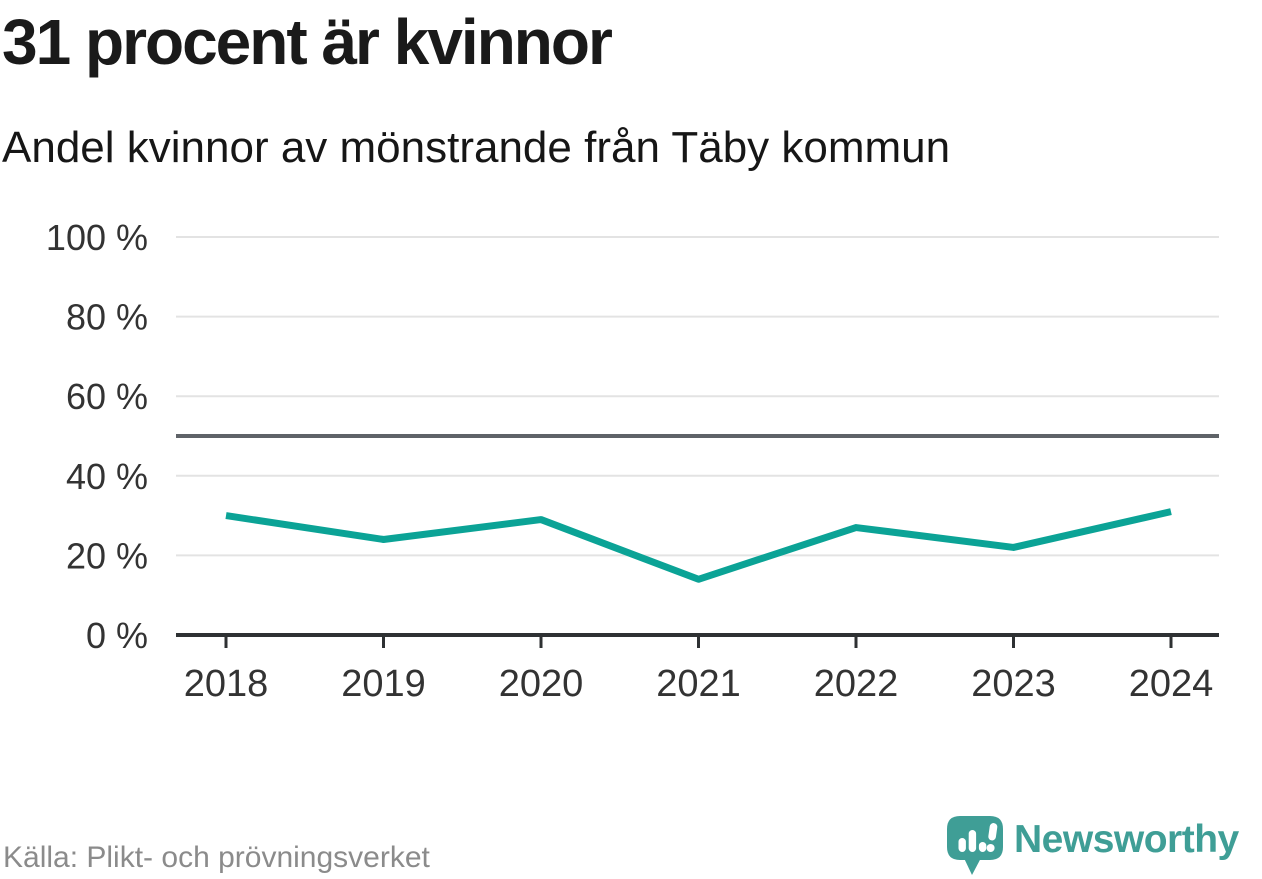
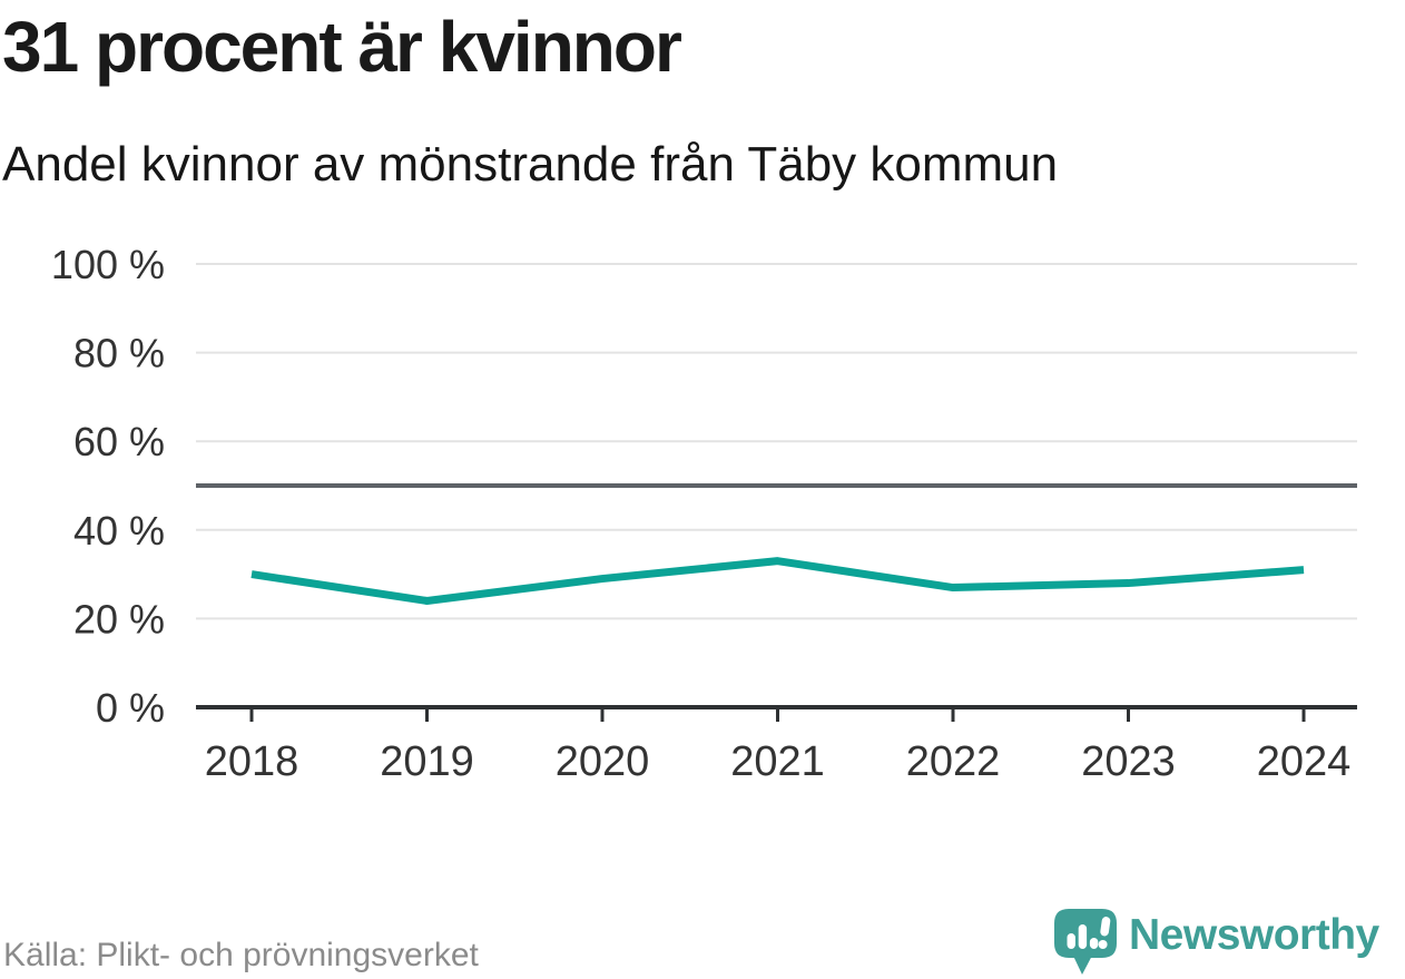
2021: 14% -> 33%
2023: 22% -> 28%
